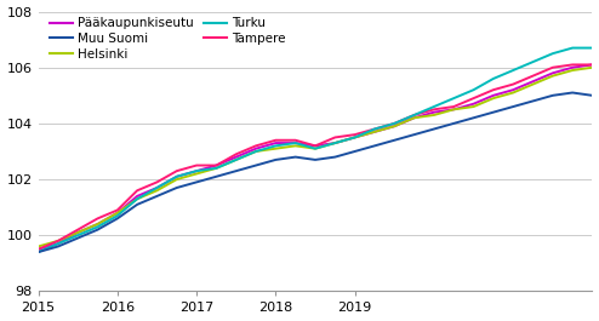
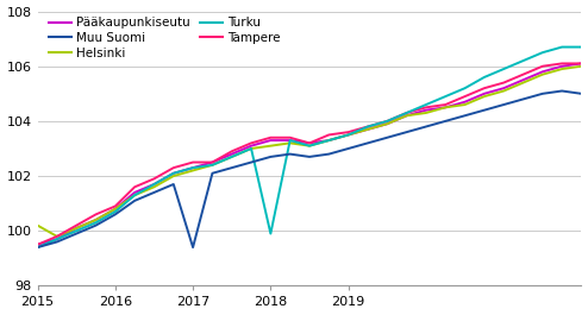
Helsinki/2015: 99.6 -> 100.2
Muu Suomi/2017: 101.9 -> 99.4
Turku/2018: 103.2 -> 99.9
